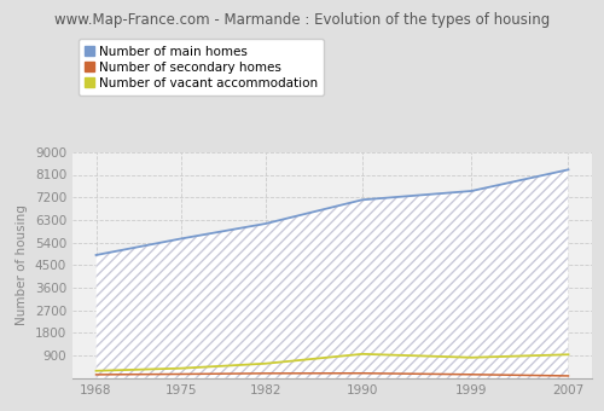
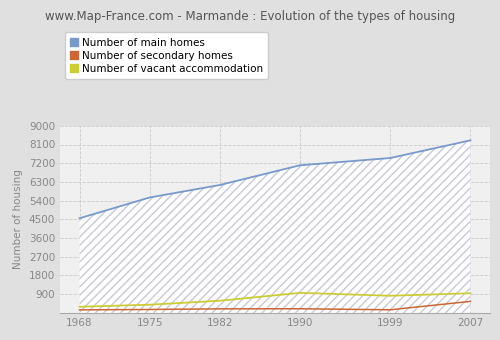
Number of main homes/1968: 4900 -> 4550
Number of secondary homes/2007: 90 -> 550
